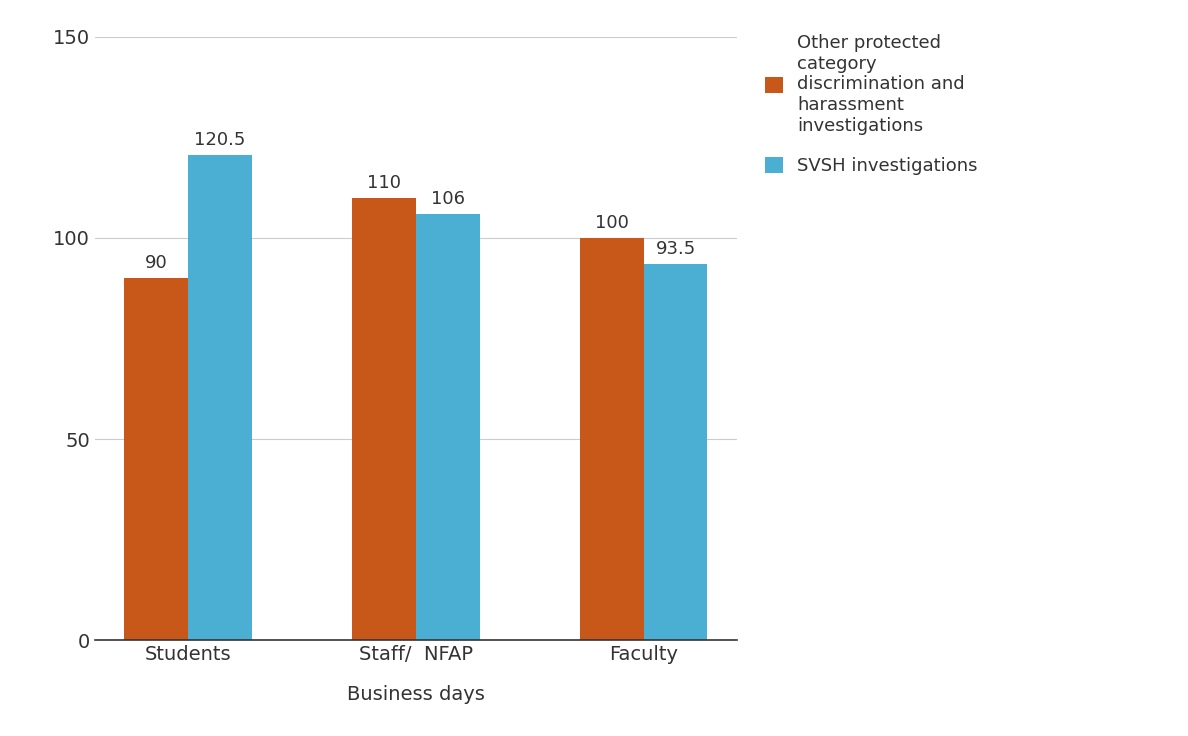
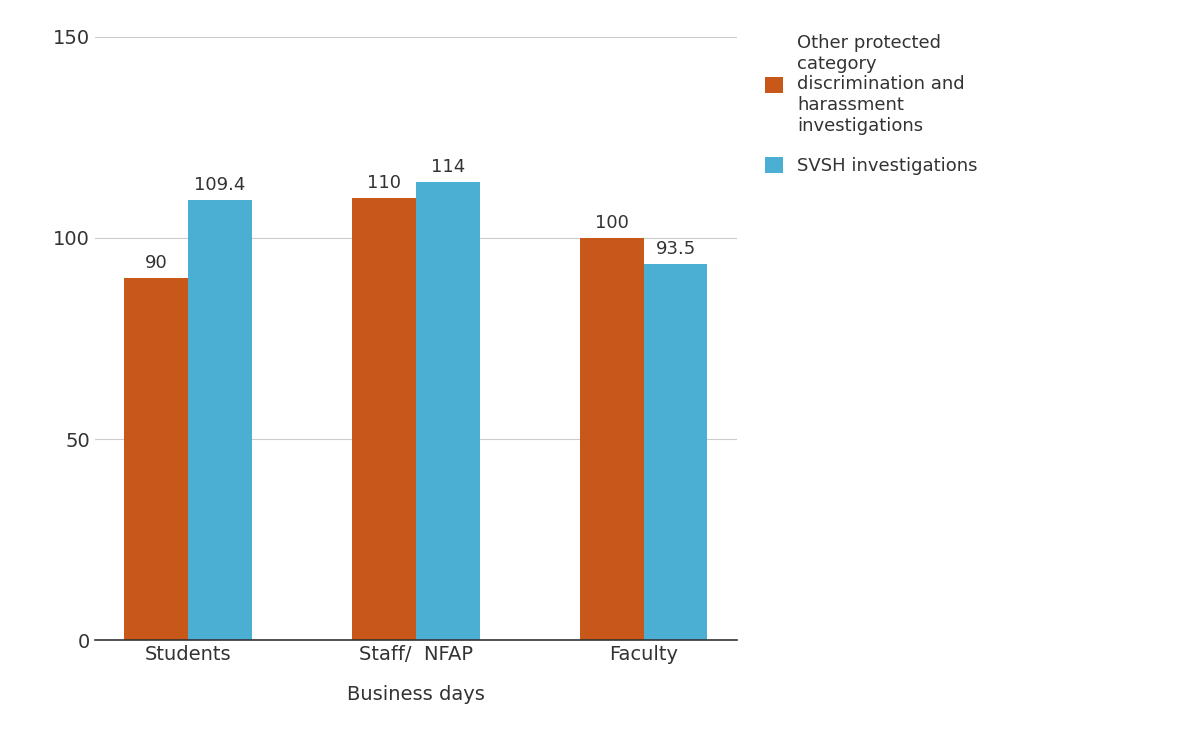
SVSH investigations/Students: 120.5 -> 109.4
SVSH investigations/Staff/ NFAP: 106 -> 114
